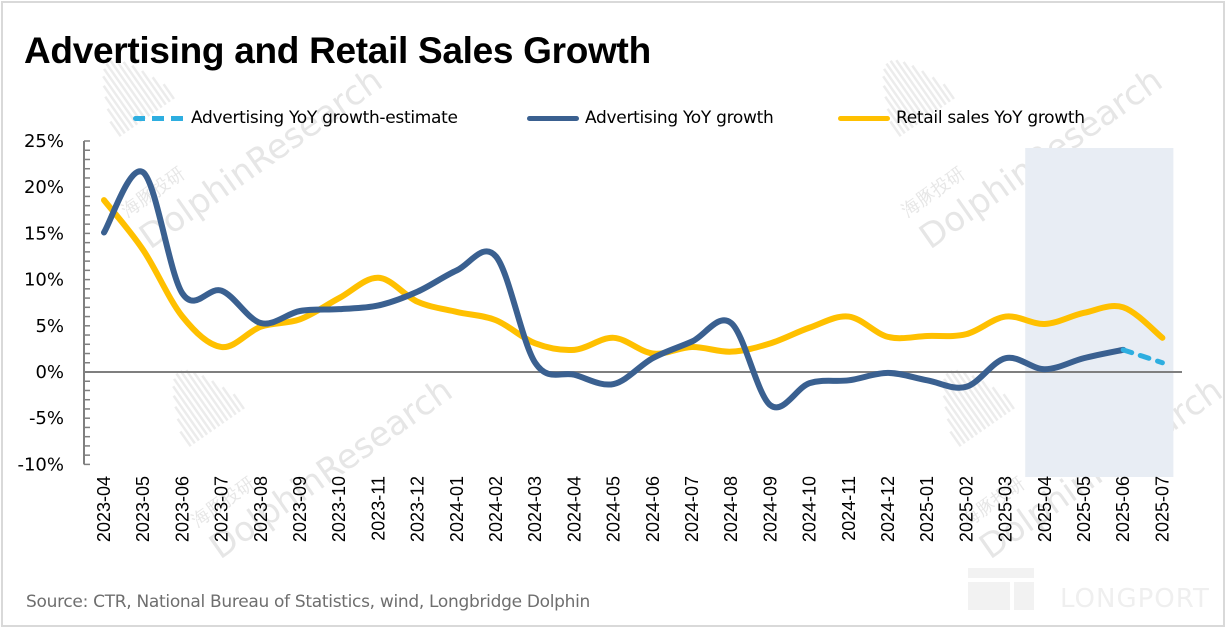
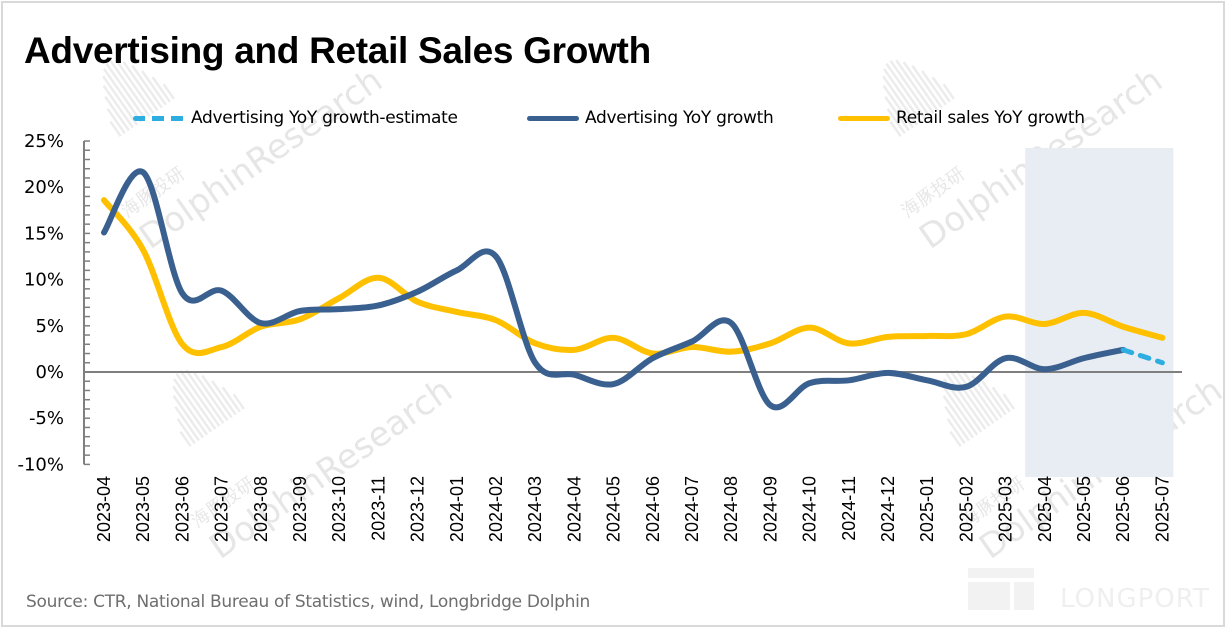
Retail sales YoY growth/2023-06: 6% -> 3%
Retail sales YoY growth/2024-11: 6% -> 3%
Retail sales YoY growth/2025-06: 7% -> 5%
